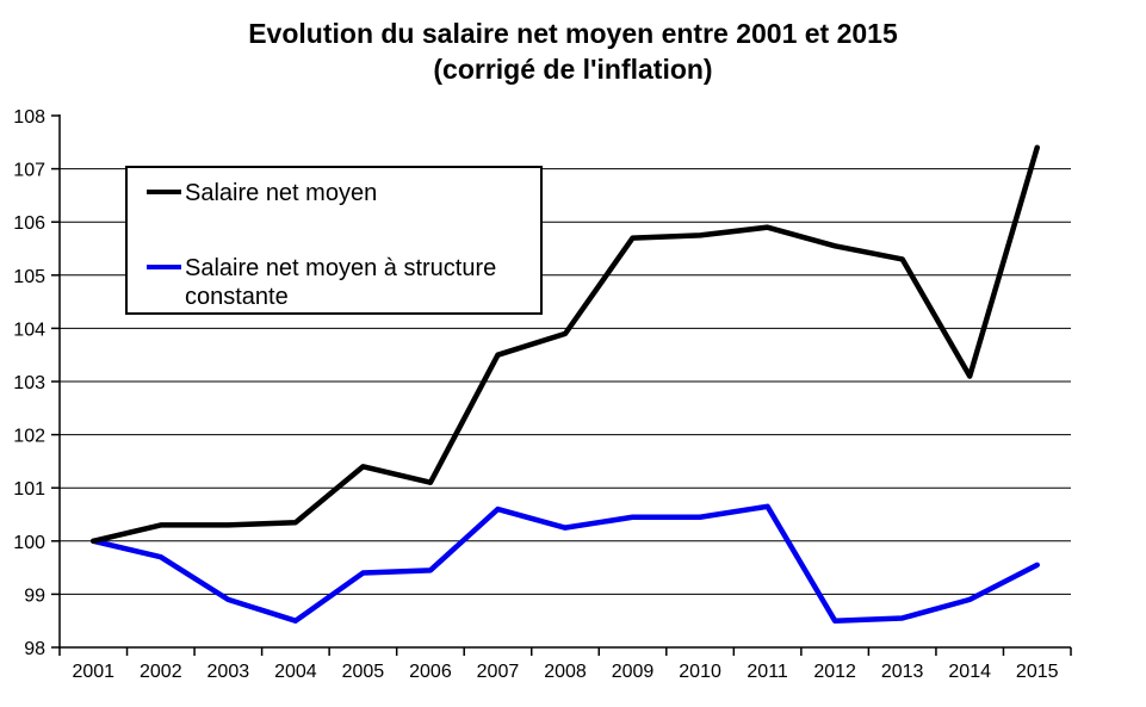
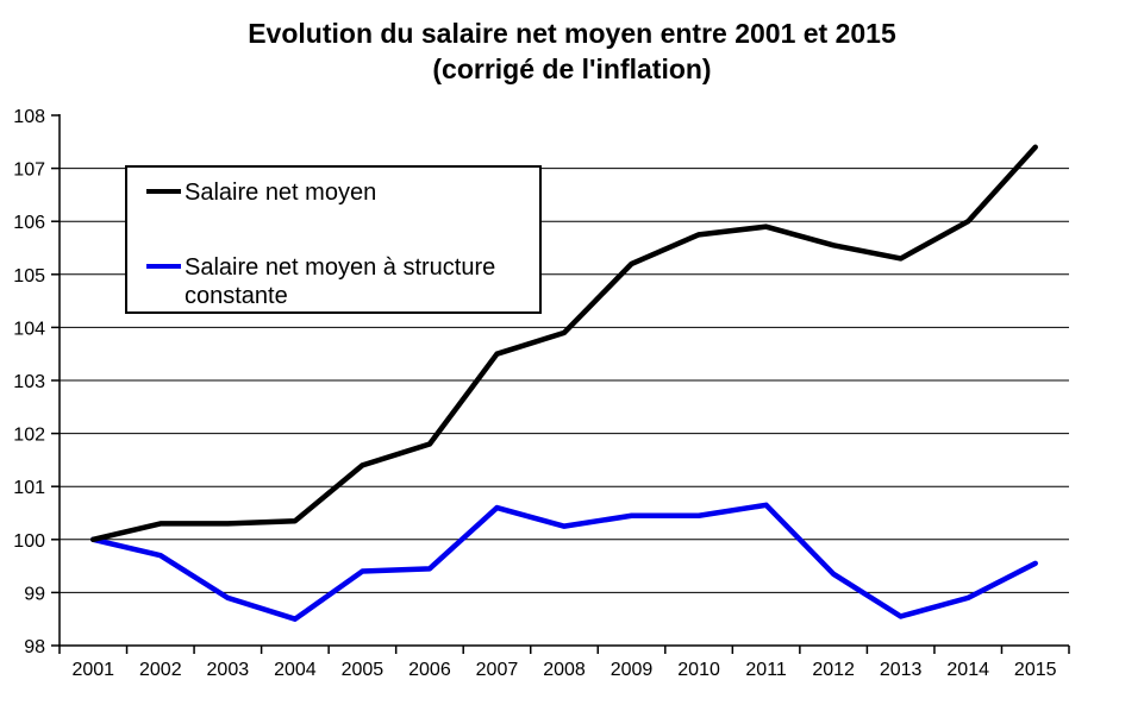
Salaire net moyen/2006: 101.1 -> 101.8
Salaire net moyen/2009: 105.7 -> 105.2
Salaire net moyen à structure constante/2012: 98.5 -> 99.3
Salaire net moyen/2014: 103.1 -> 106.0
